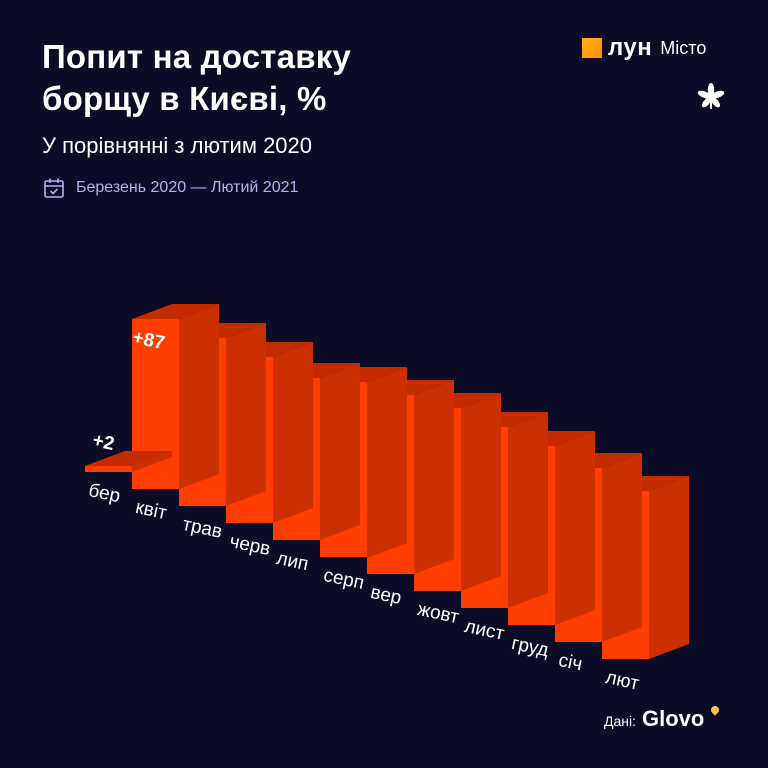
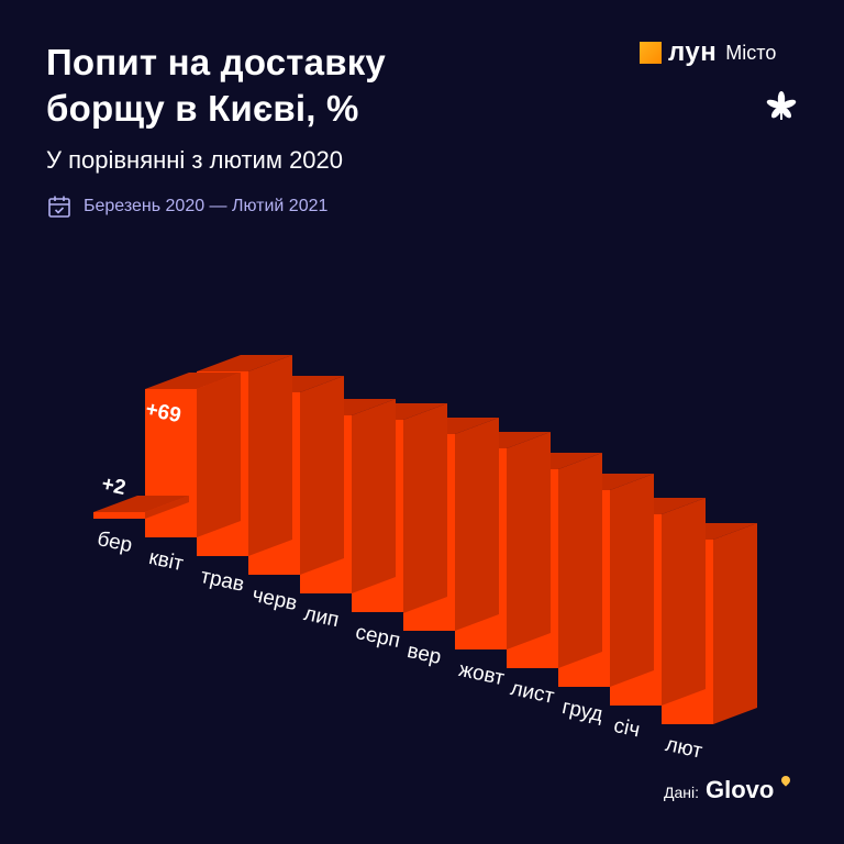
квіт: +87 -> +69
